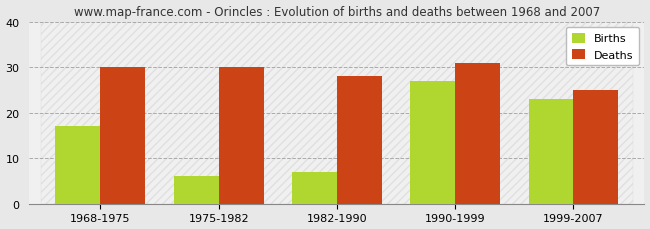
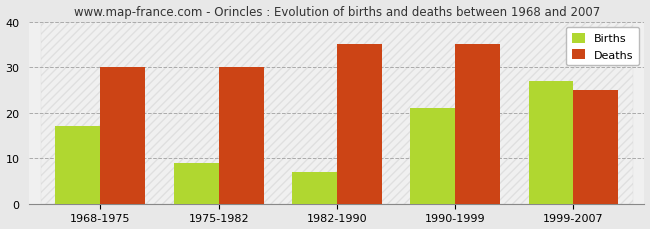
Births/1975-1982: 6 -> 9
Deaths/1982-1990: 28 -> 35
Births/1990-1999: 27 -> 21
Deaths/1990-1999: 31 -> 35
Births/1999-2007: 23 -> 27
